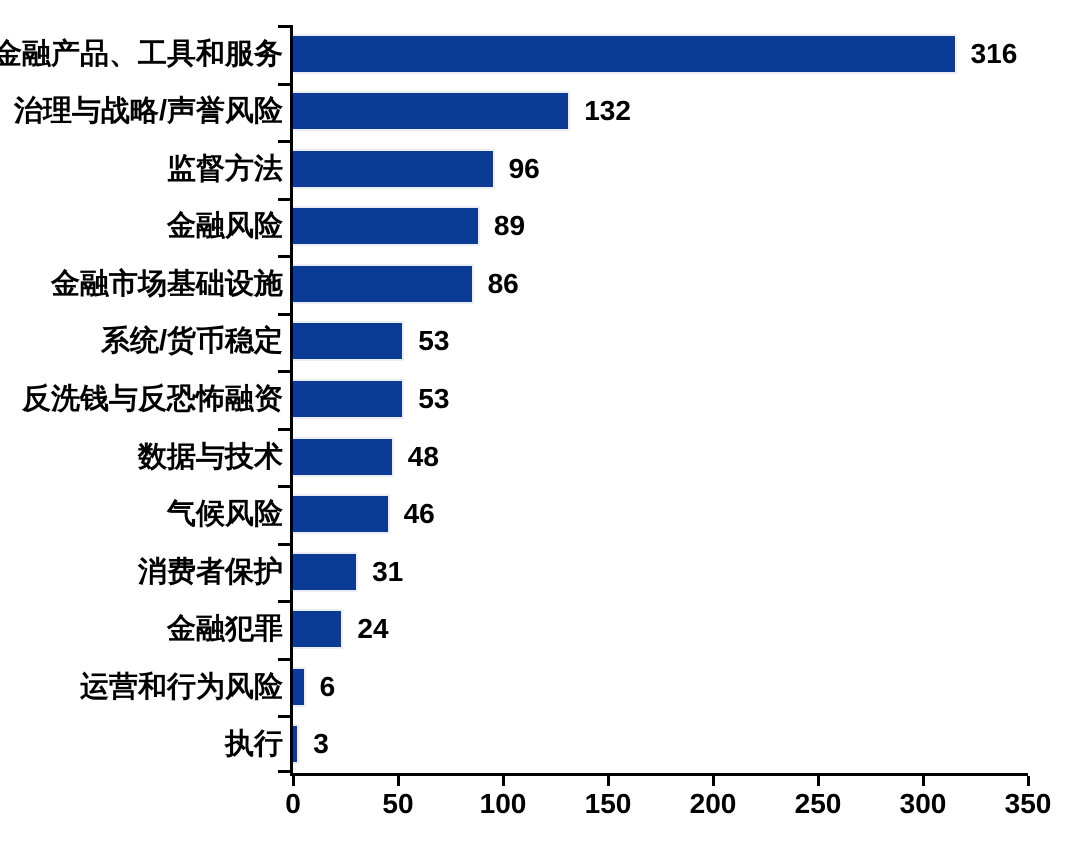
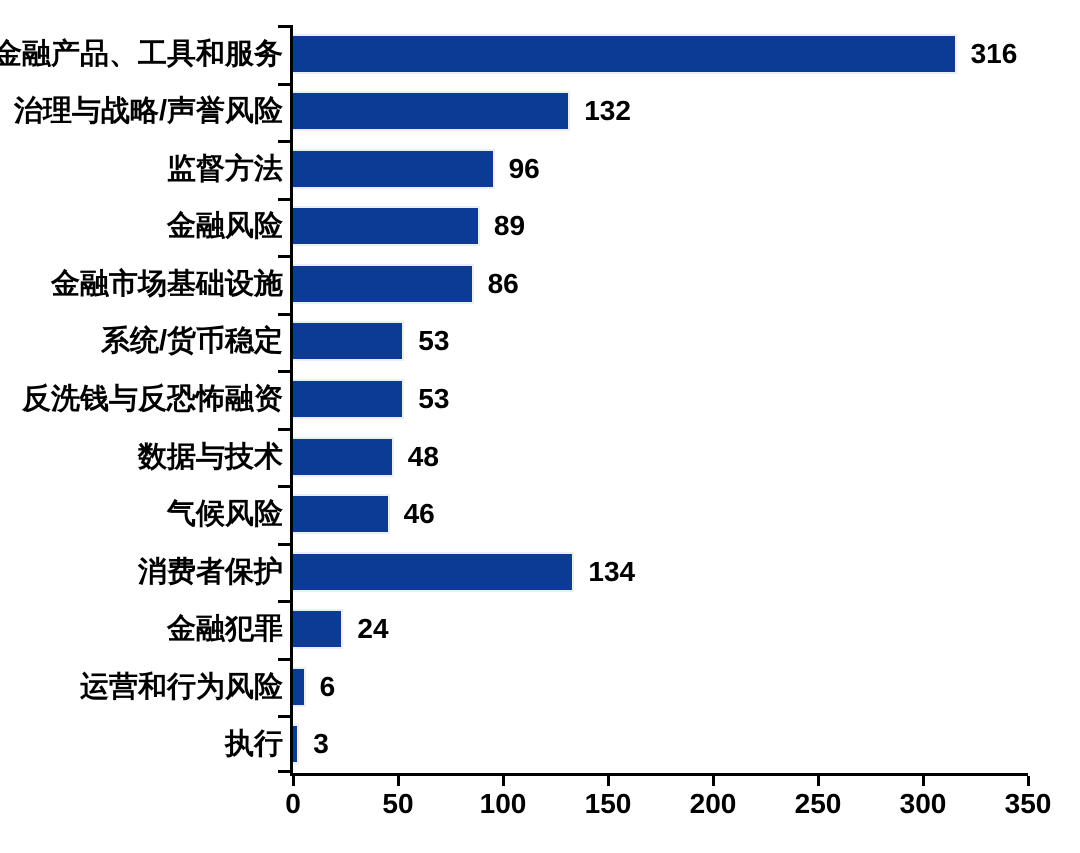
消费者保护: 31 -> 134
